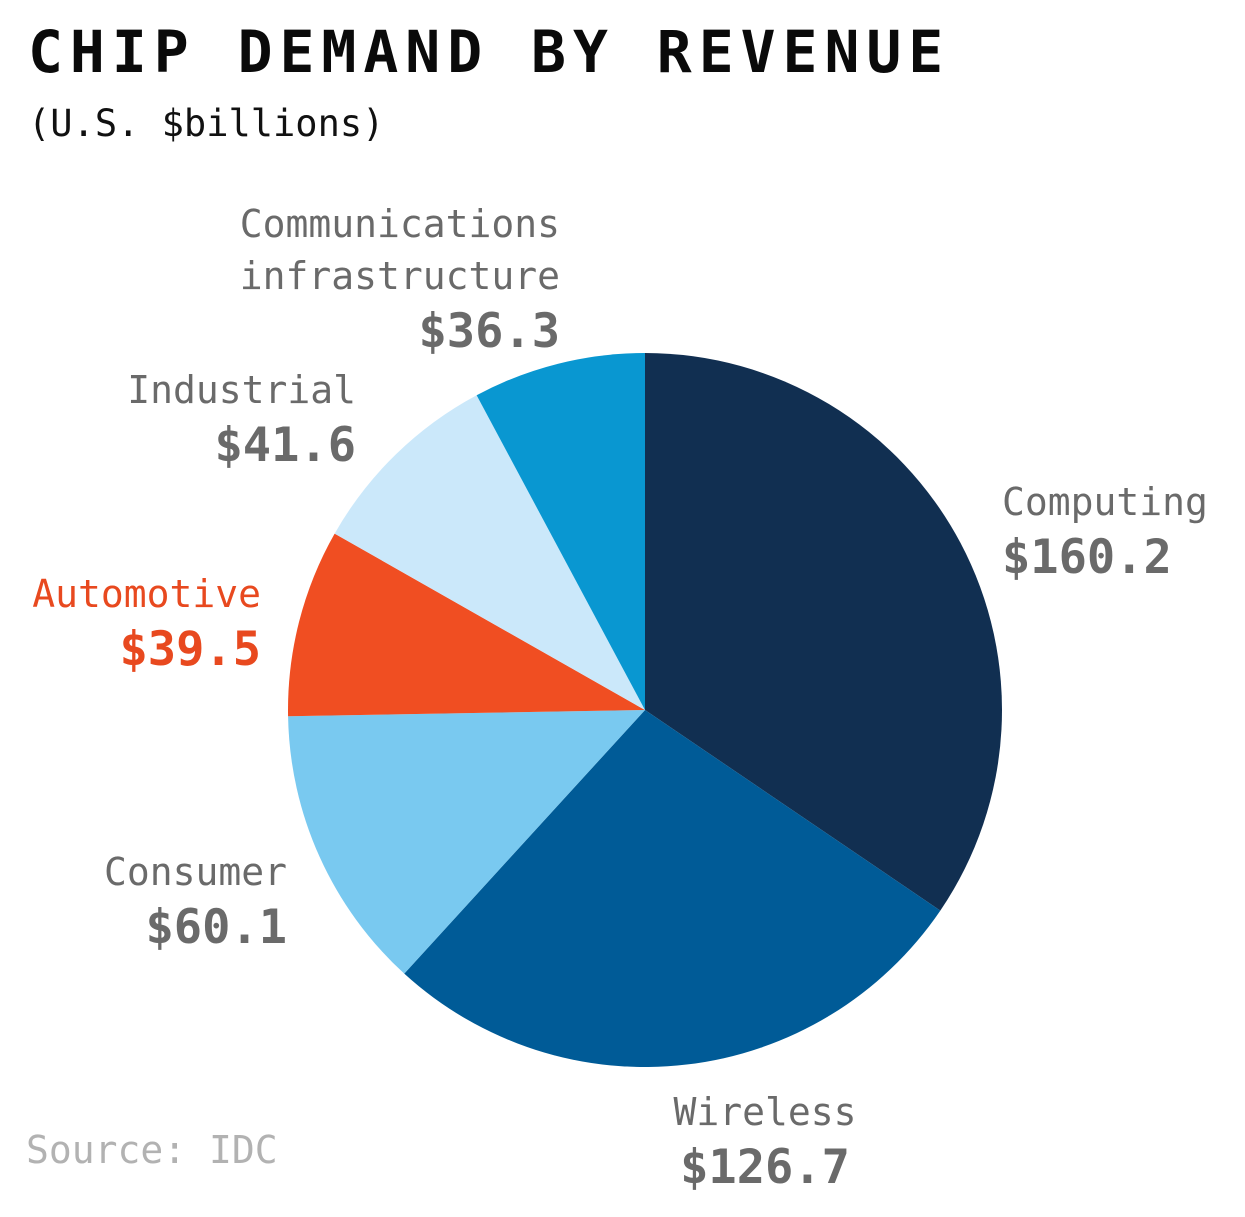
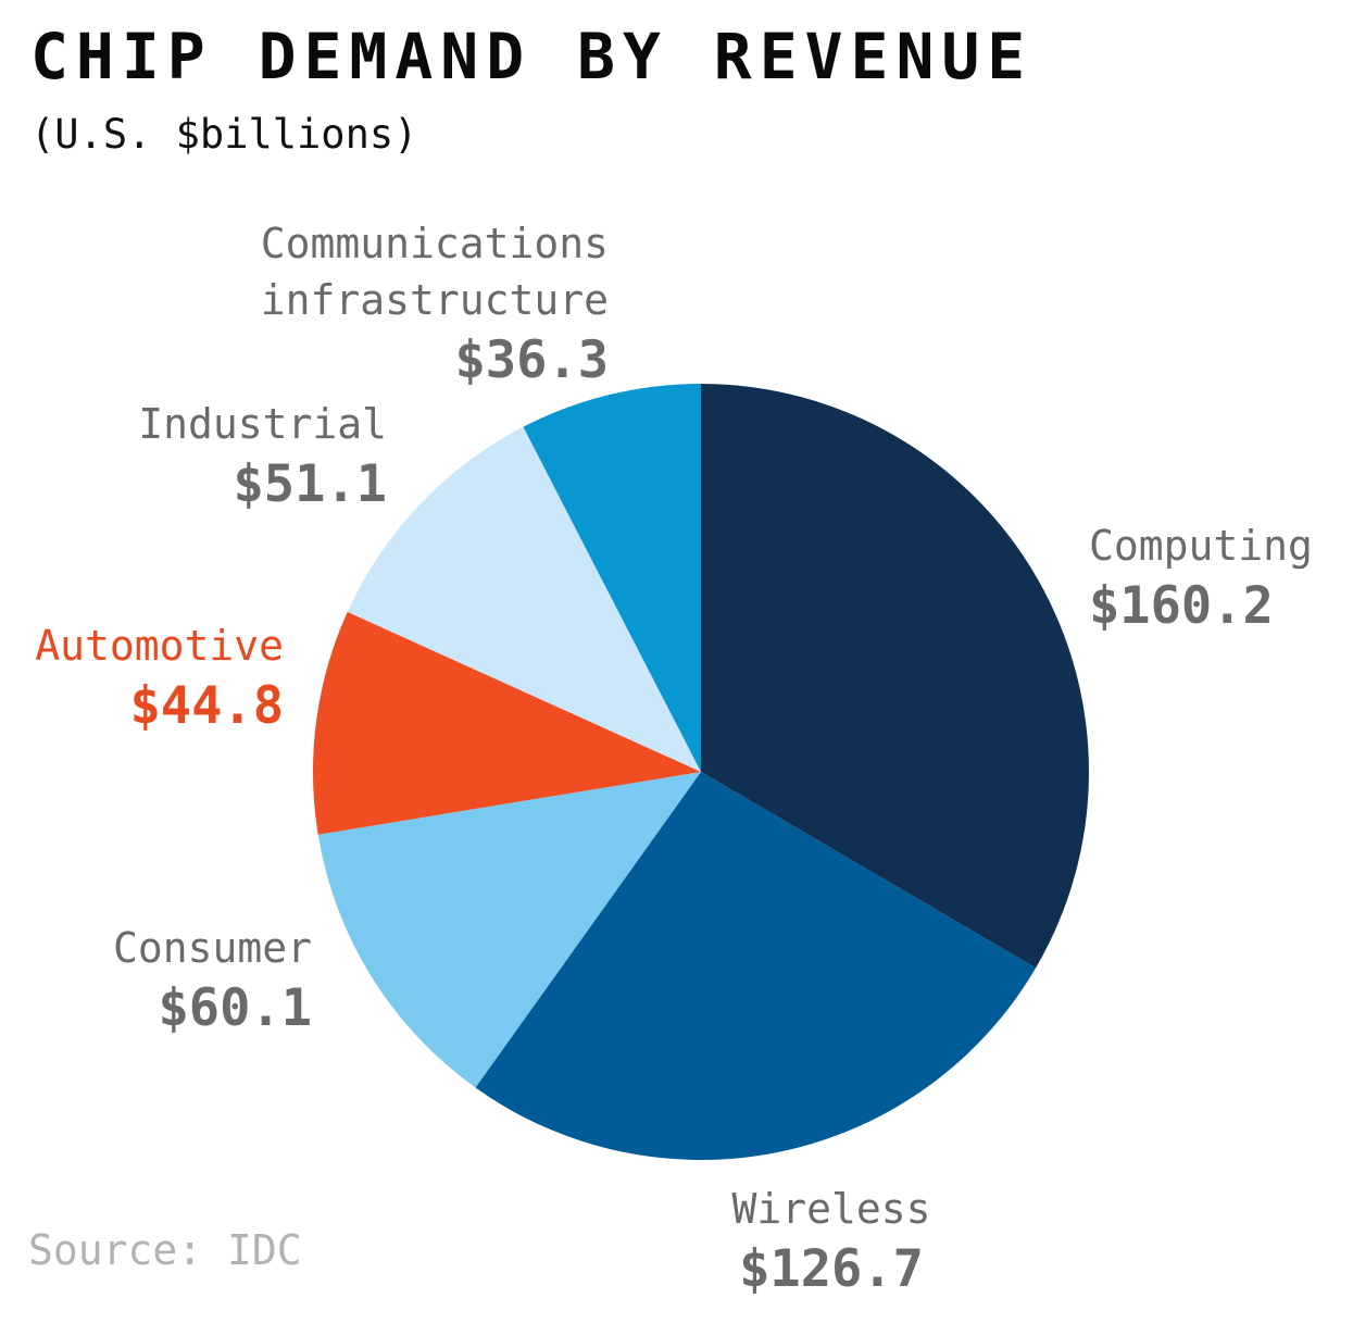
Automotive: $39.5 -> $44.8
Industrial: $41.6 -> $51.1
